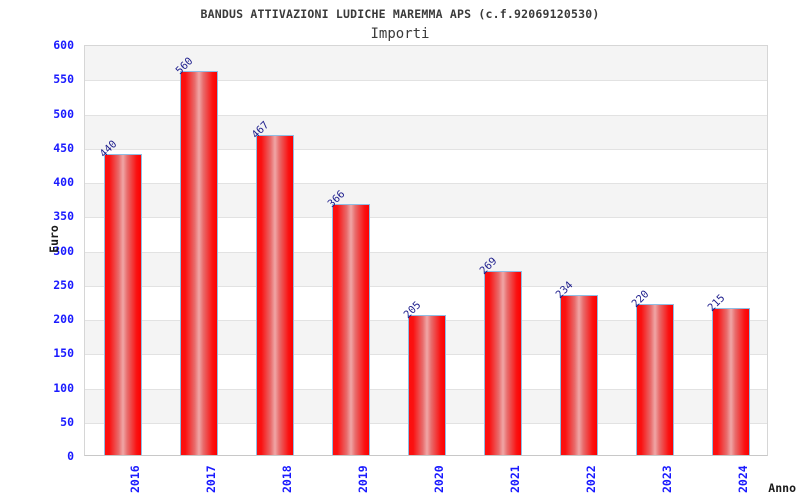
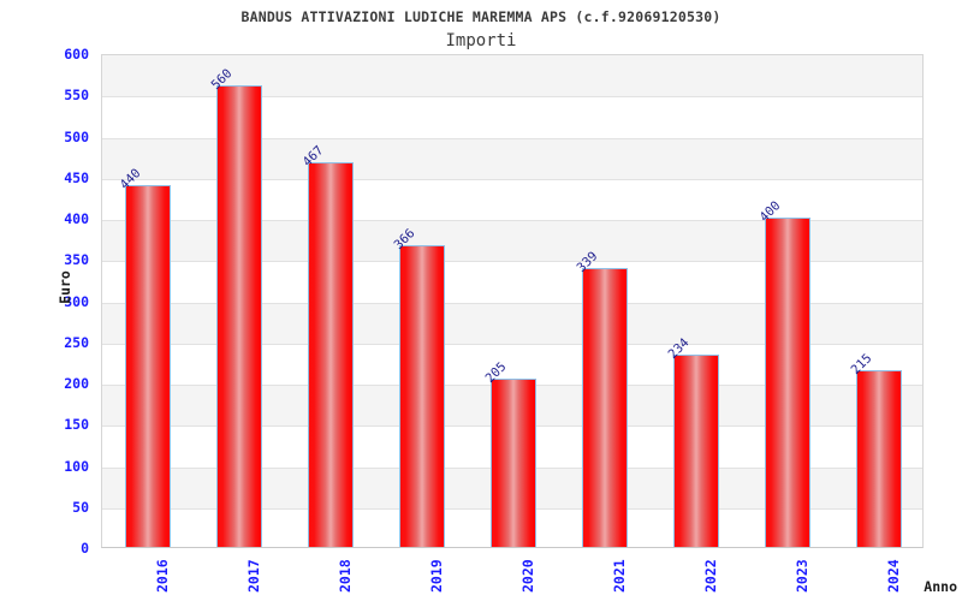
2021: 269 -> 339
2023: 220 -> 400
